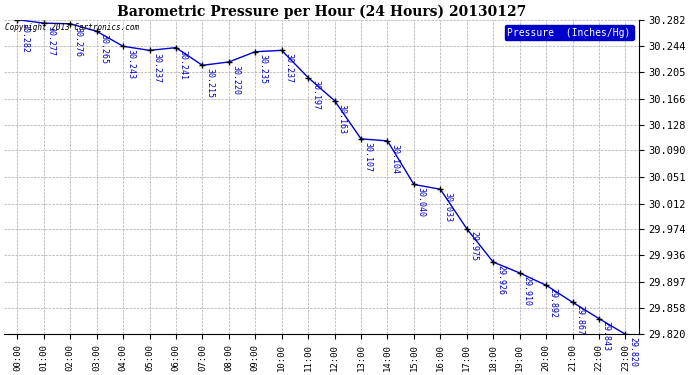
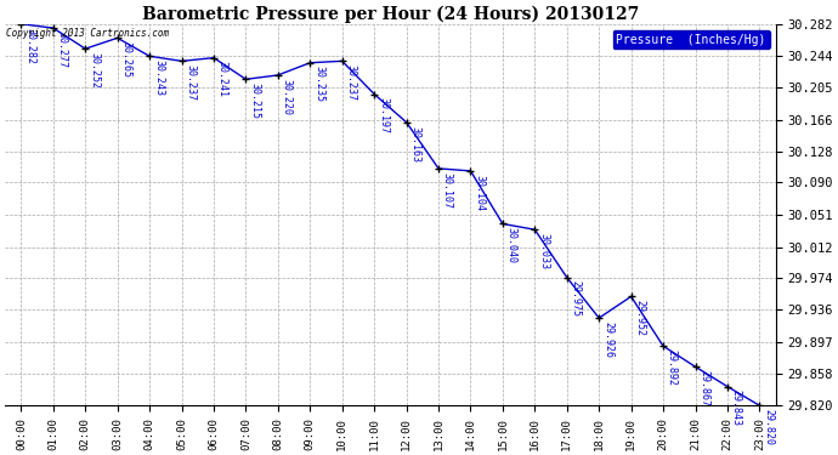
02:00: 30.276 -> 30.252
19:00: 29.910 -> 29.952
